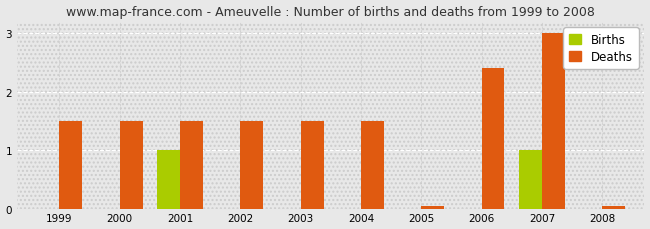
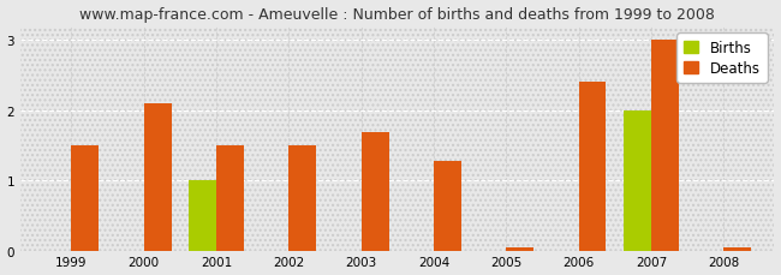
Deaths/2000: 1.50 -> 2.10
Deaths/2003: 1.50 -> 1.68
Deaths/2004: 1.50 -> 1.28
Births/2007: 1 -> 2
